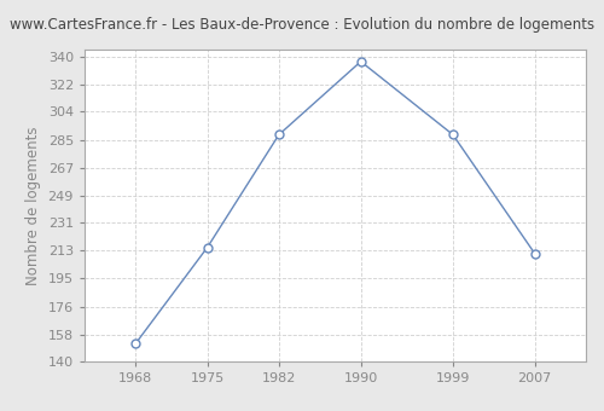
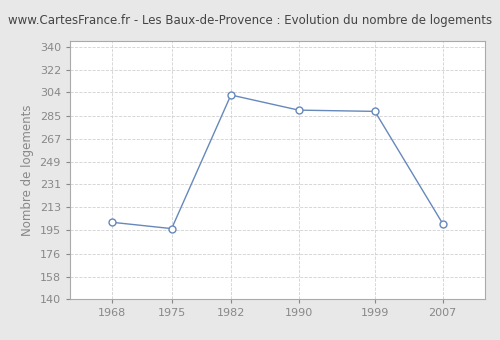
1968: 152 -> 201
1975: 215 -> 196
1982: 289 -> 302
1990: 337 -> 290
2007: 211 -> 200
